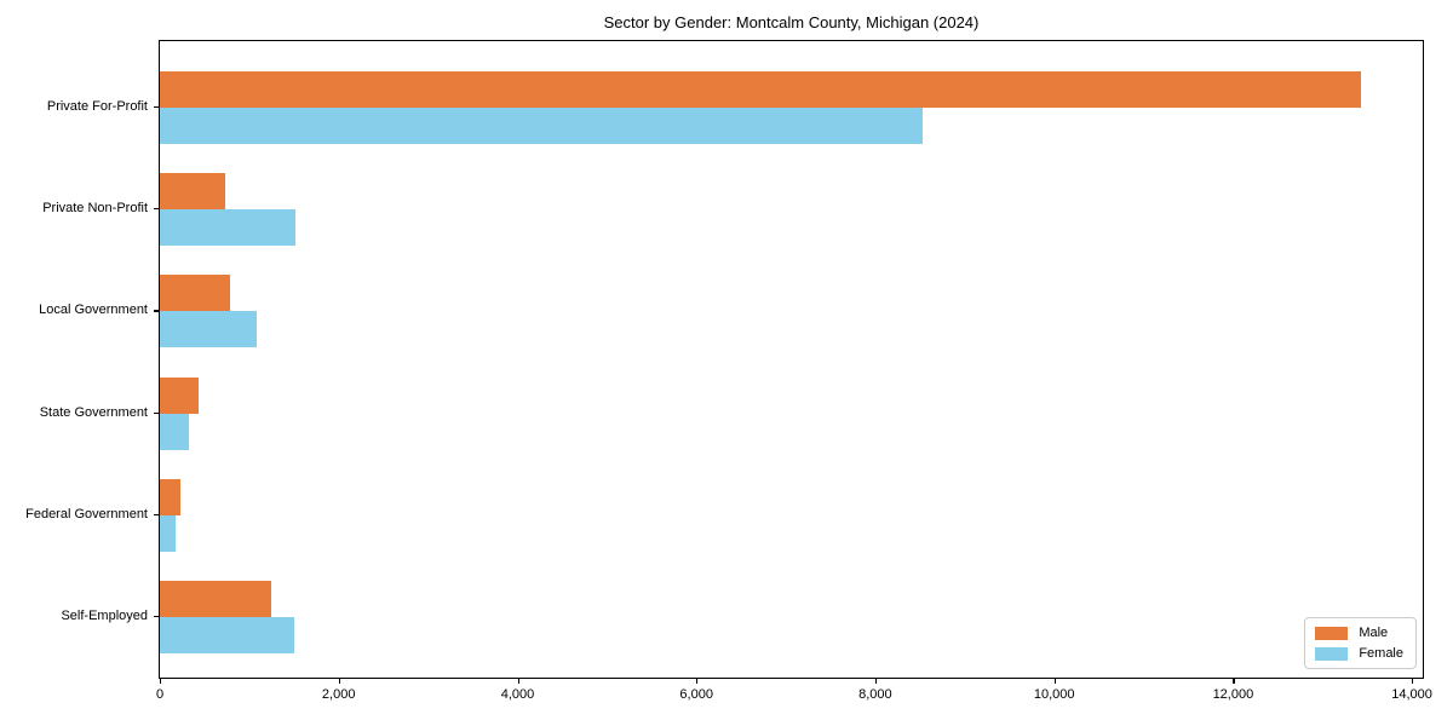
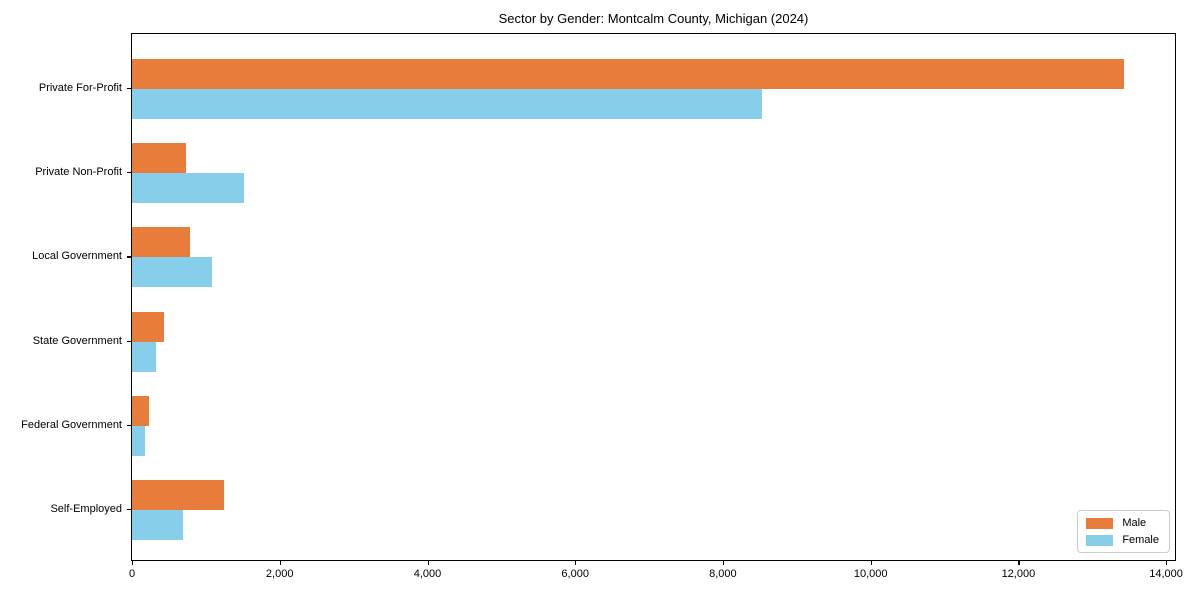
Female/Self-Employed: 1500 -> 700
